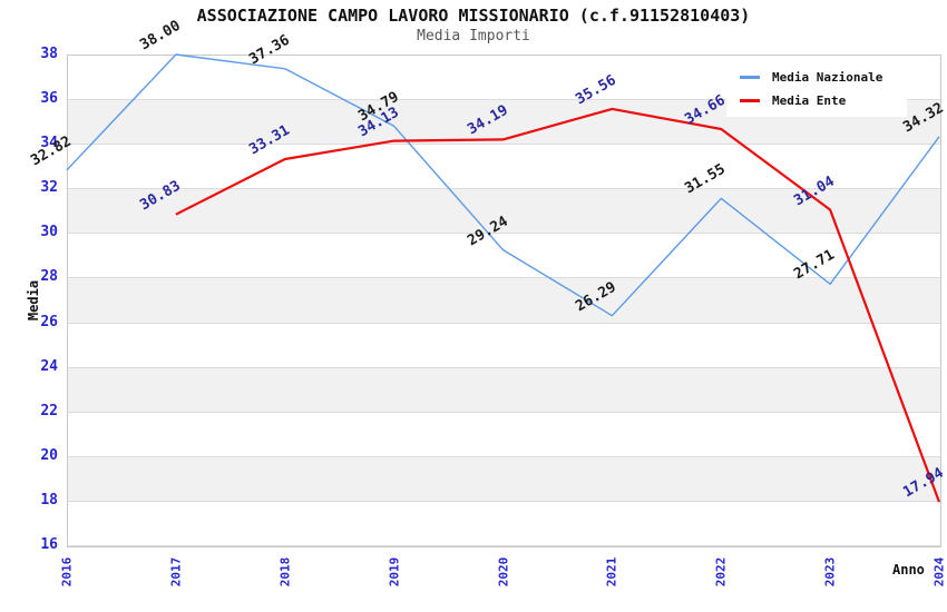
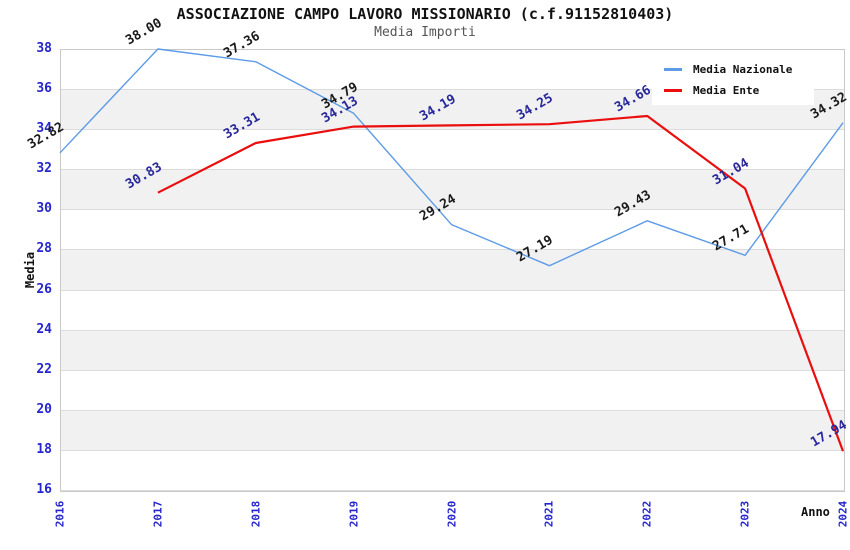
Media Nazionale/2021: 26.29 -> 27.19
Media Ente/2021: 35.56 -> 34.25
Media Nazionale/2022: 31.55 -> 29.43
